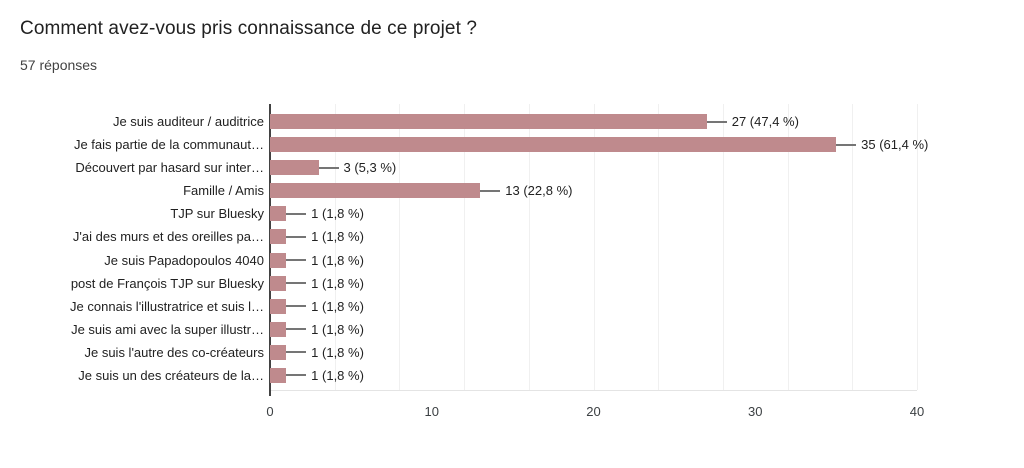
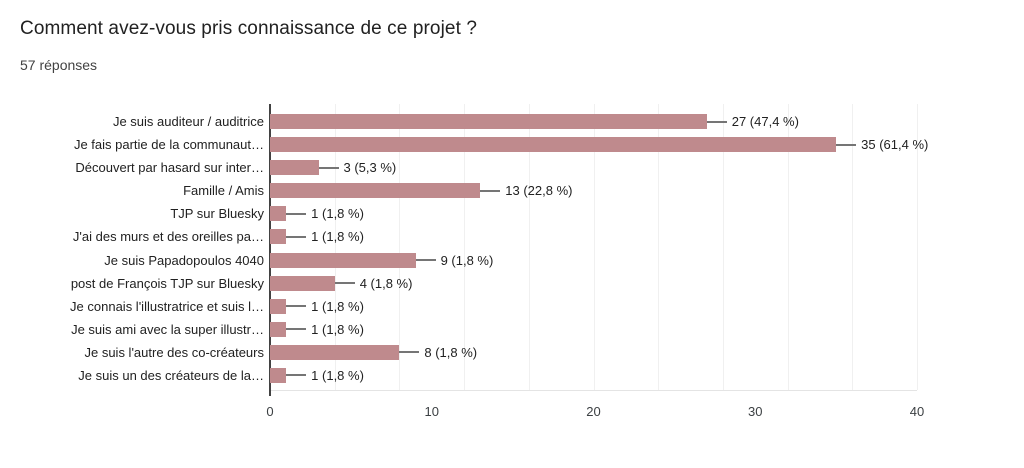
Je suis Papadopoulos 4040: 1 -> 9
post de François TJP sur Bluesky: 1 -> 4
Je suis l'autre des co-créateurs: 1 -> 8
